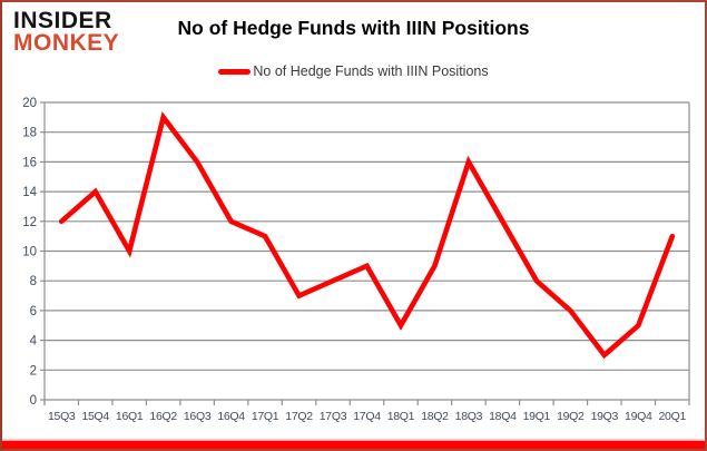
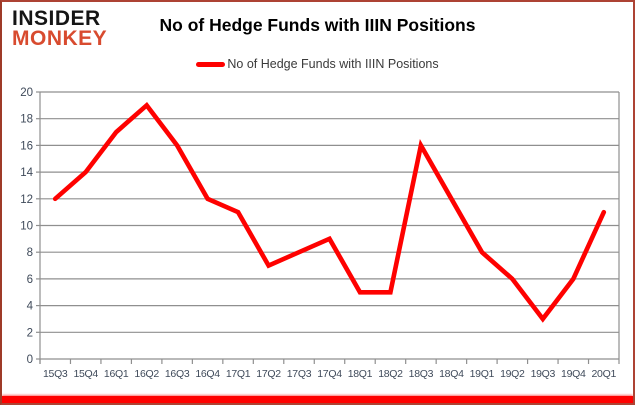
16Q1: 10 -> 17
18Q2: 9 -> 5
19Q4: 5 -> 6
